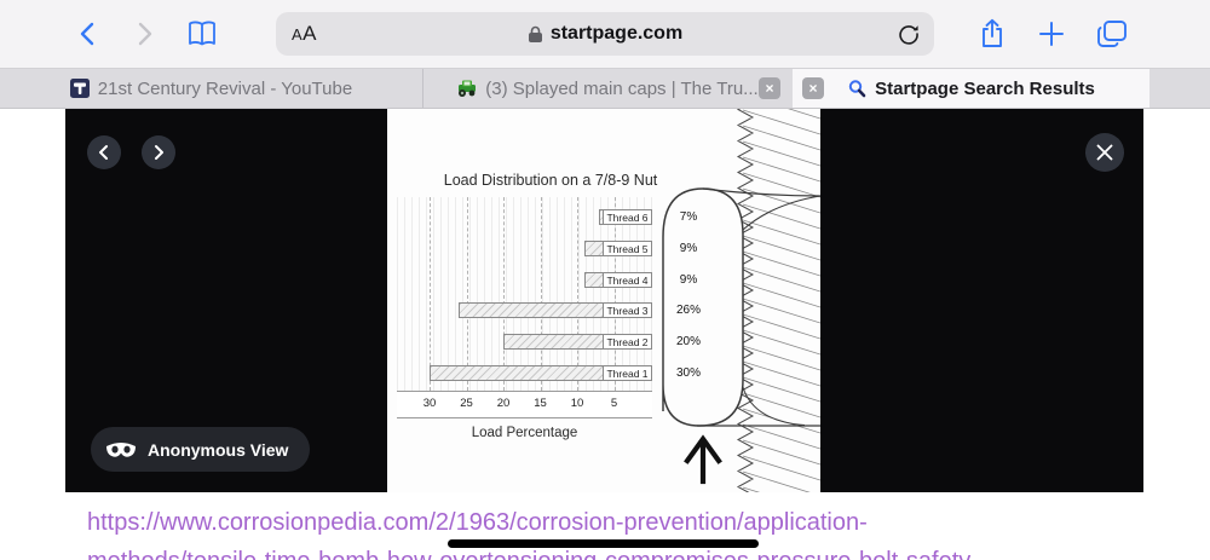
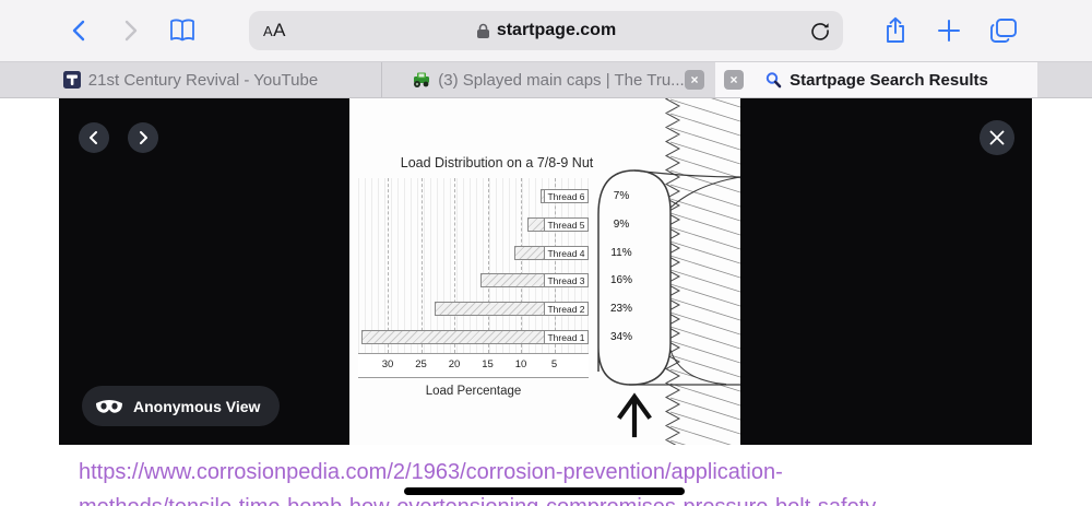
Thread 4: 9% -> 11%
Thread 3: 26% -> 16%
Thread 2: 20% -> 23%
Thread 1: 30% -> 34%
